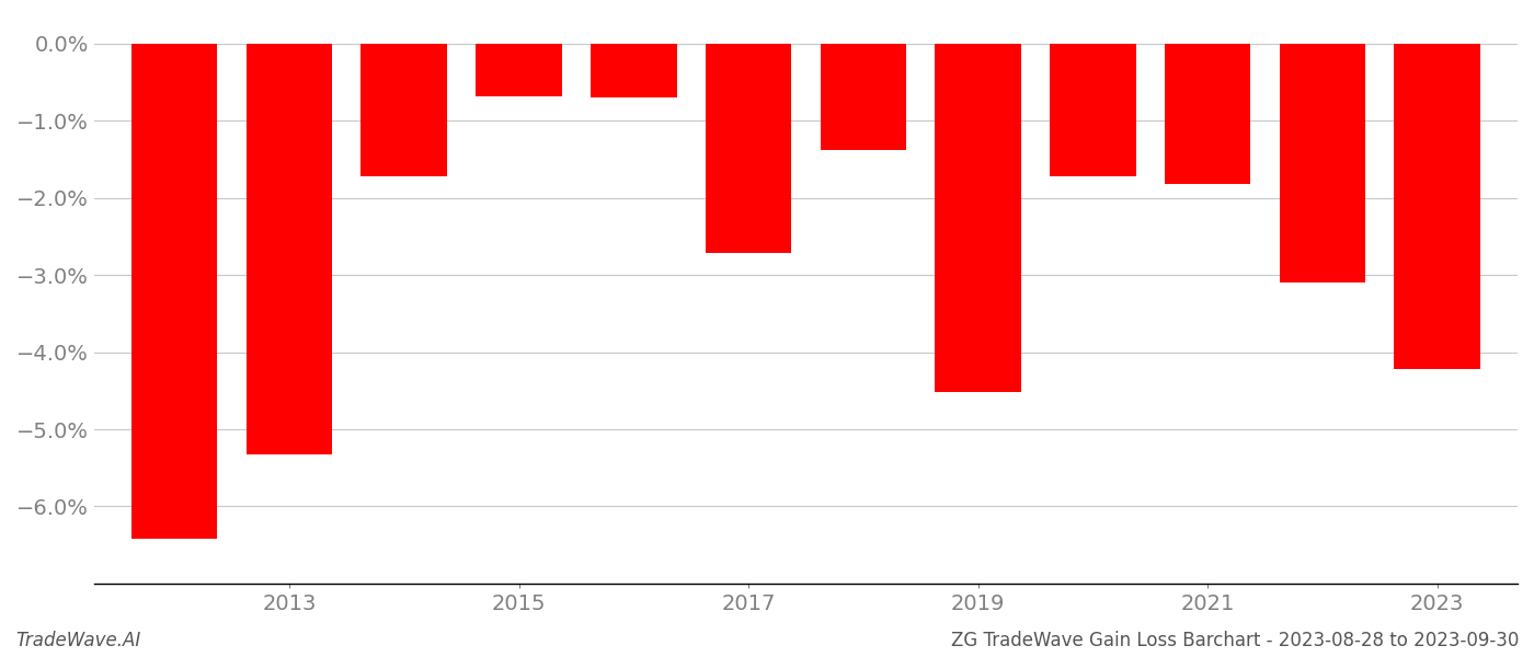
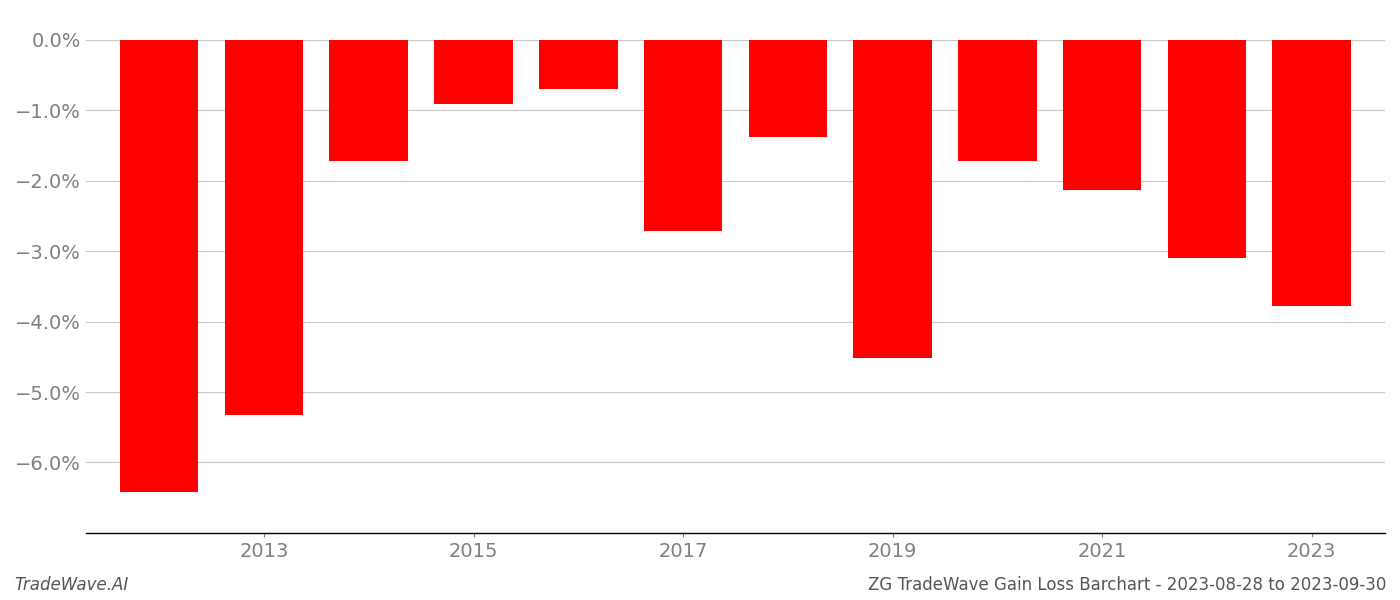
2015: -0.68% -> -0.92%
2021: -1.82% -> -2.14%
2023: -4.22% -> -3.78%
